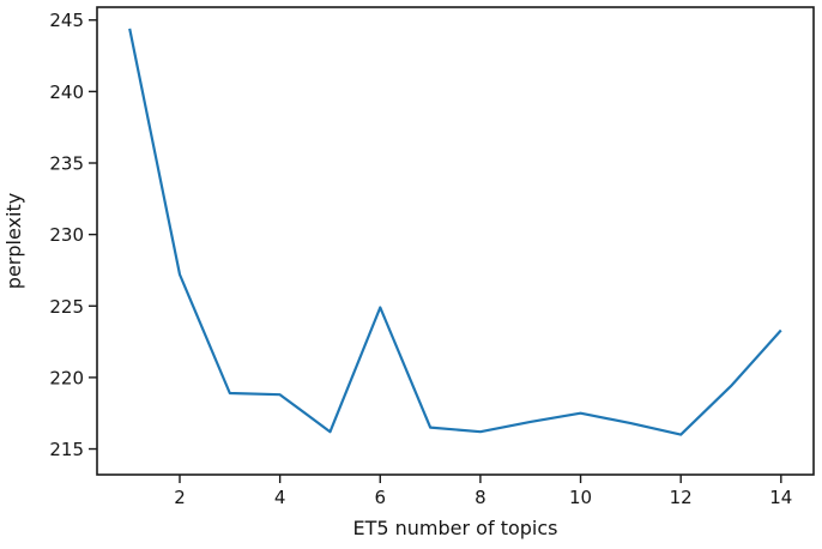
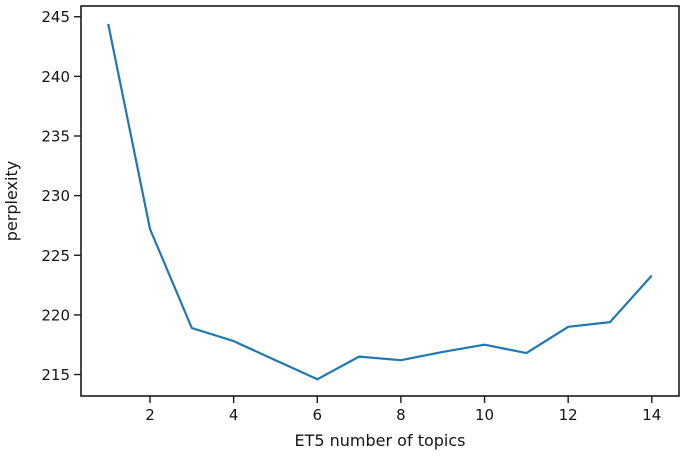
4: 218.8 -> 217.8
6: 224.9 -> 214.6
12: 216.0 -> 219.0
